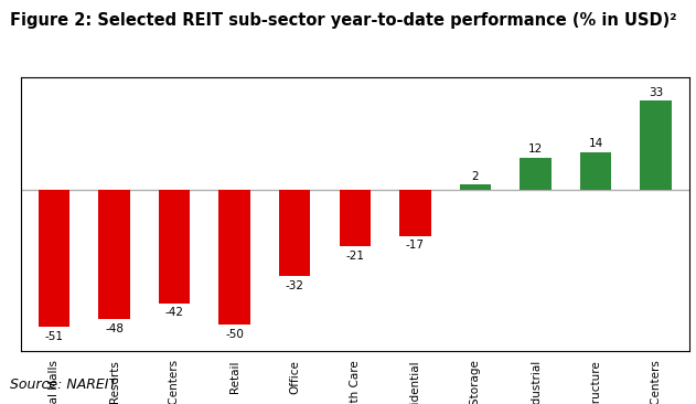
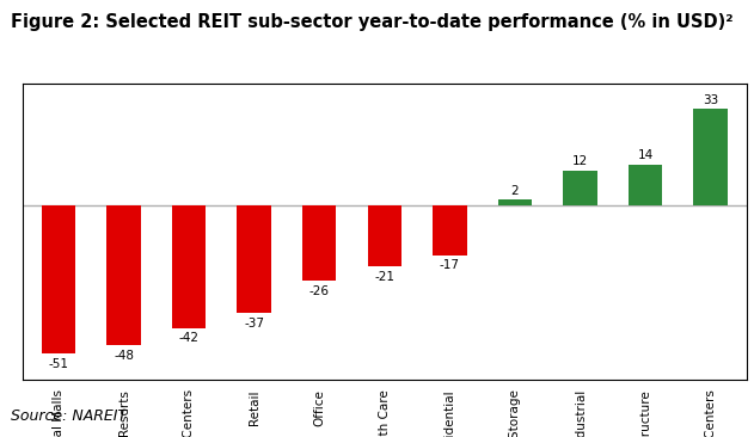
Retail: -50 -> -37
Office: -32 -> -26
